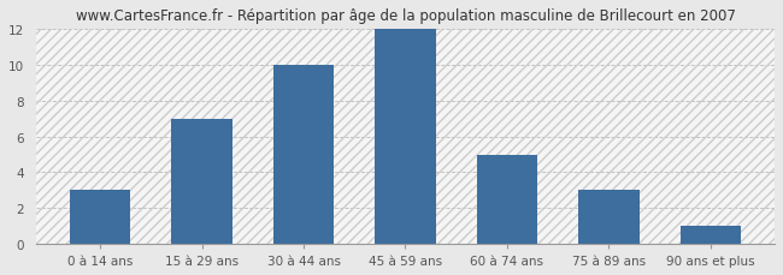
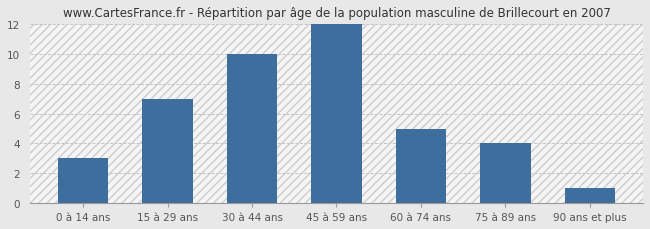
75 à 89 ans: 3 -> 4
